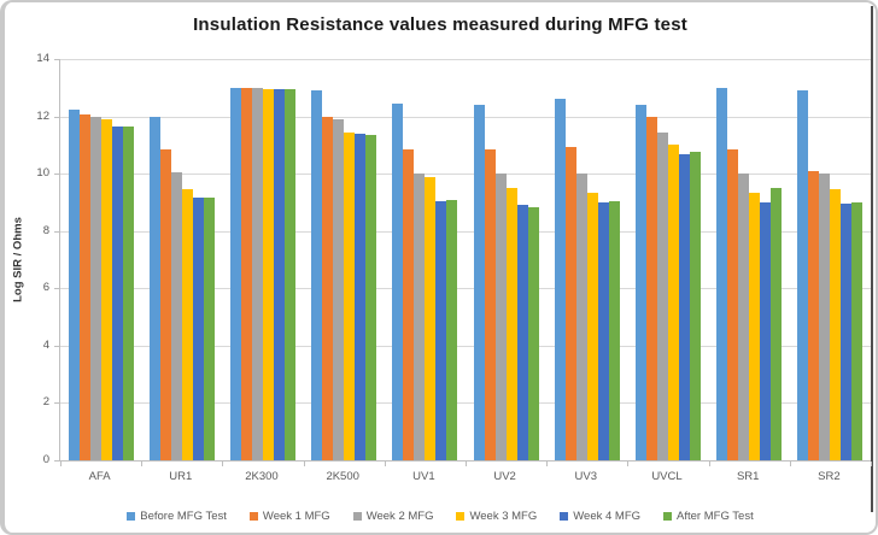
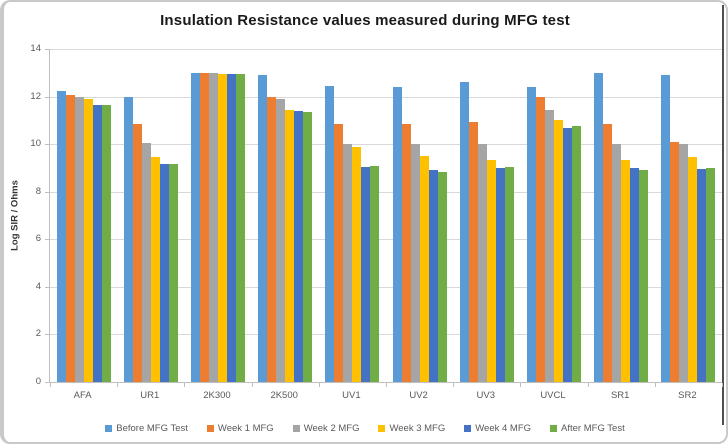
After MFG Test/SR1: 9.5 -> 8.9
